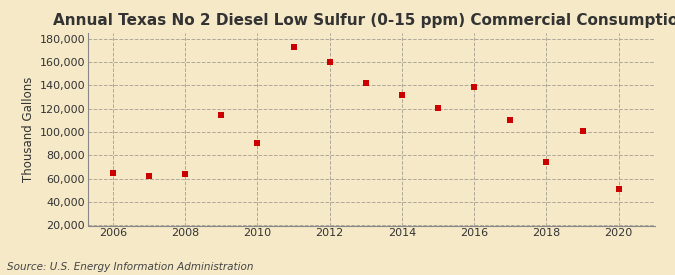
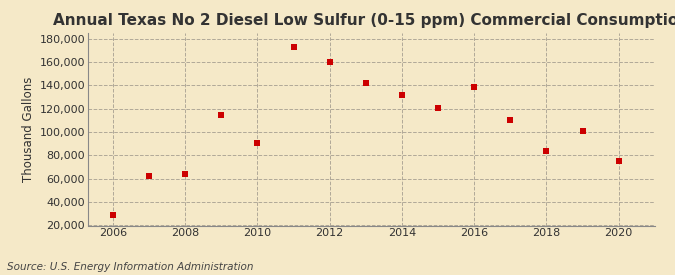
2006: 65,000 -> 29,000
2018: 74,000 -> 84,000
2020: 51,000 -> 75,000
